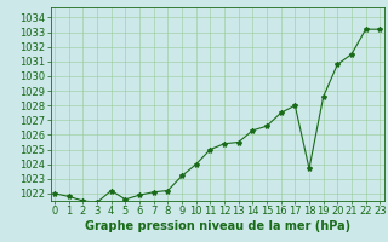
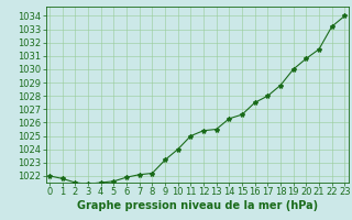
4: 1022.2 -> 1021.5
18: 1023.7 -> 1028.8
19: 1028.6 -> 1030.0
23: 1033.2 -> 1034.0
